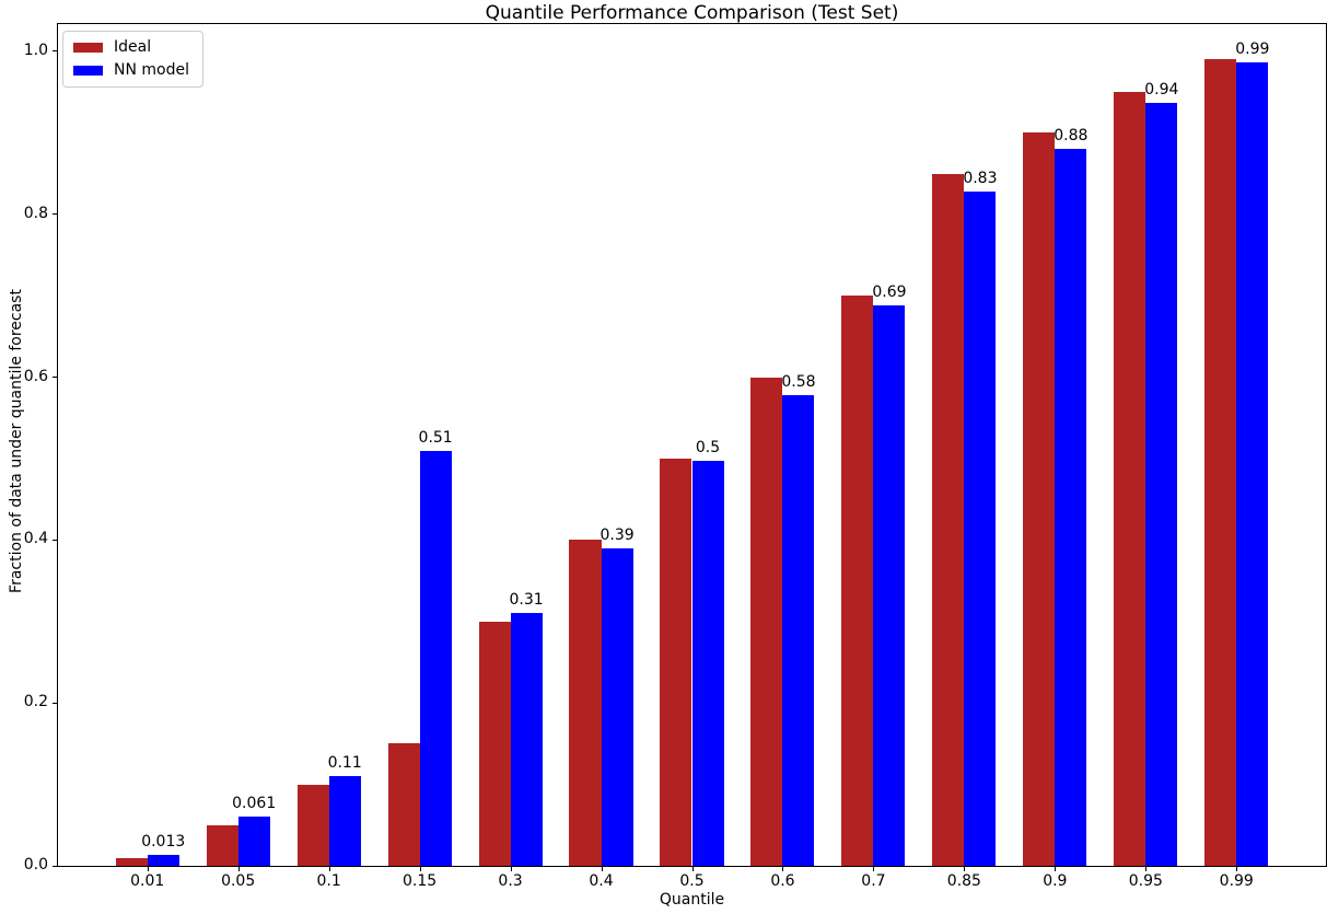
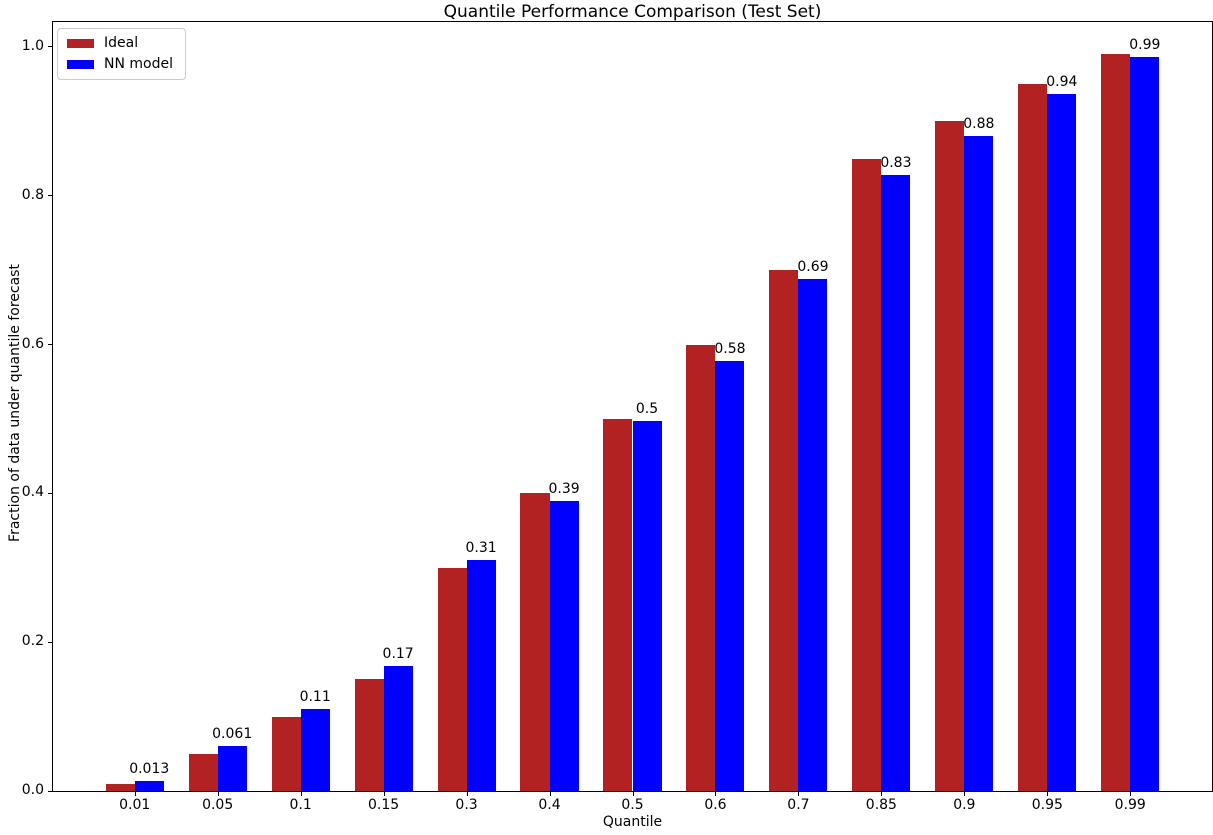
NN model/0.15: 0.51 -> 0.17
